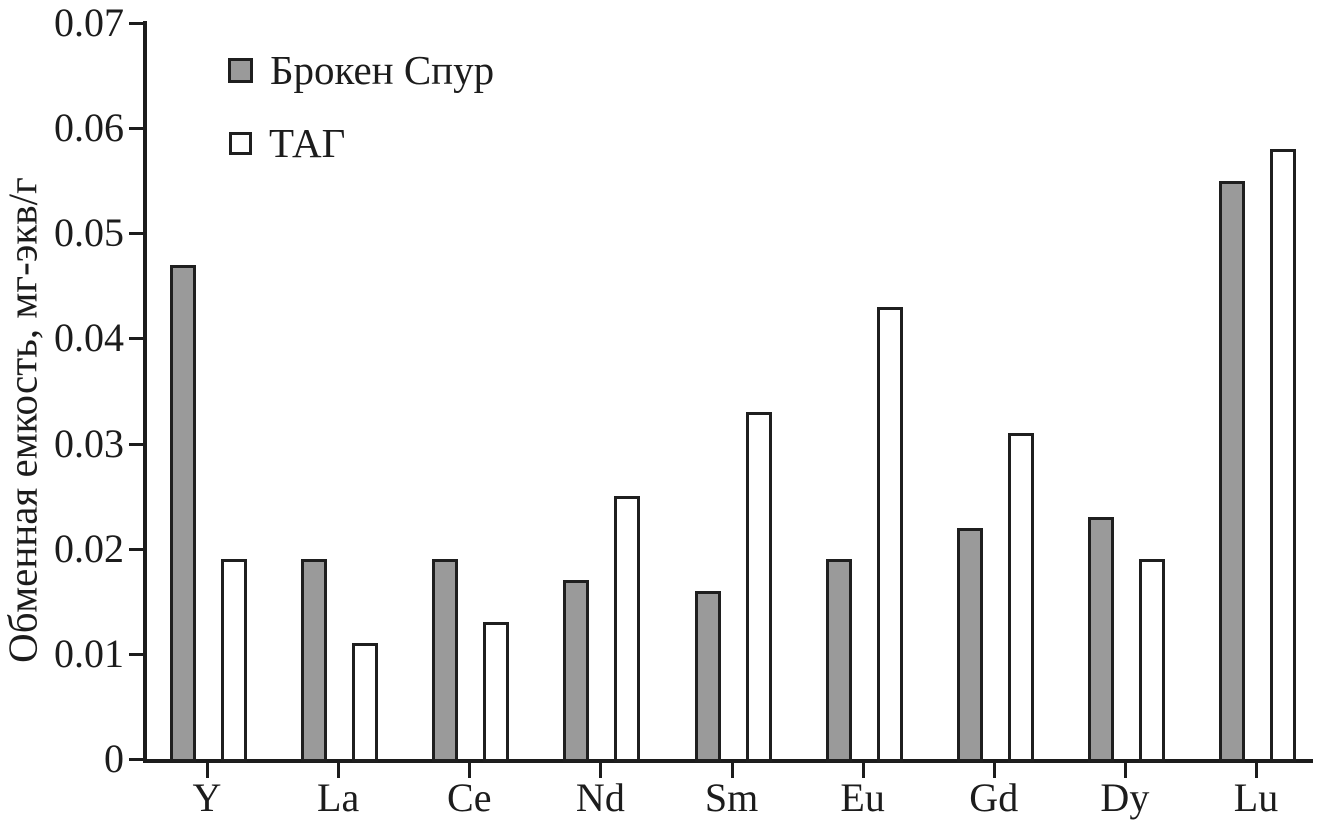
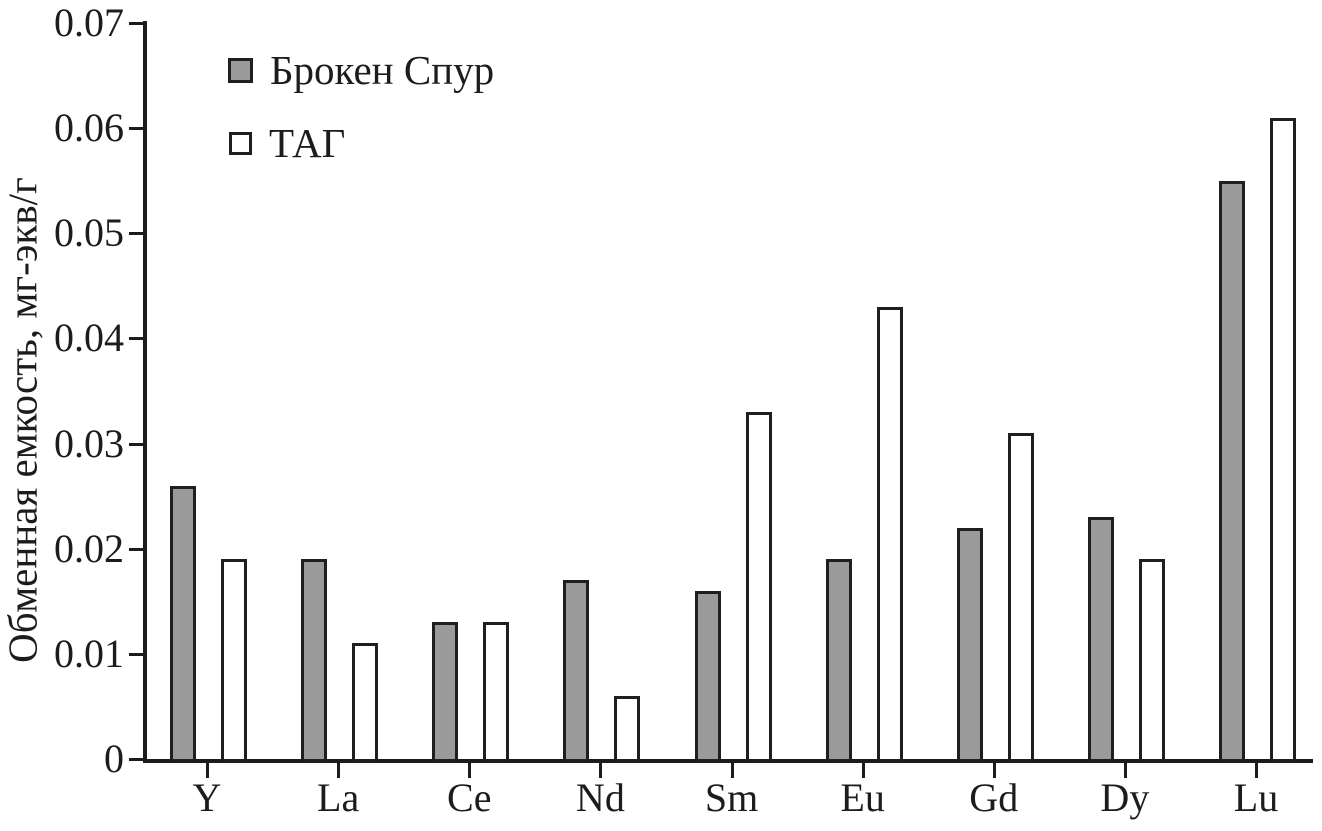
Брокен Спур/Y: 0.047 -> 0.026
Брокен Спур/Ce: 0.019 -> 0.013
ТАГ/Nd: 0.025 -> 0.006
ТАГ/Lu: 0.058 -> 0.061
